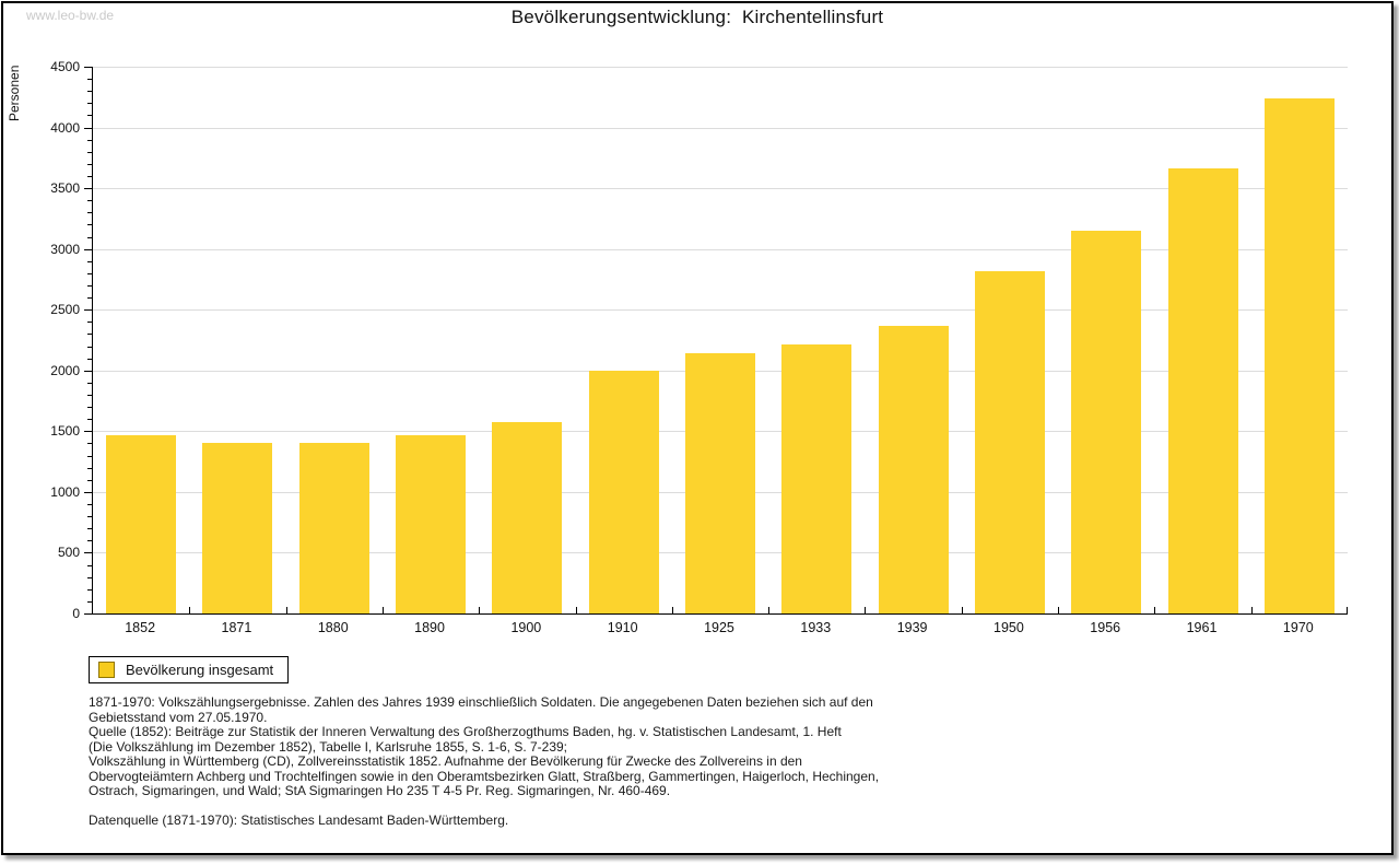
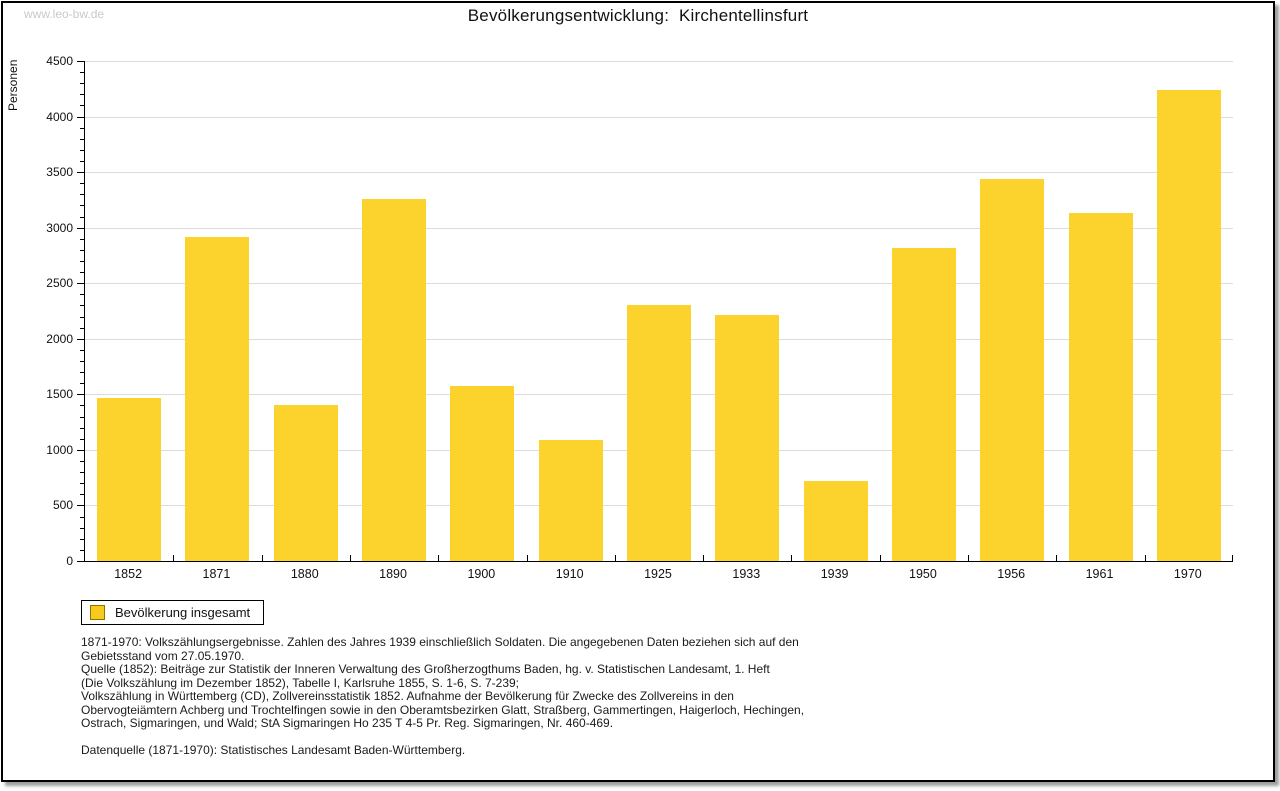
1871: 1400 -> 2920
1890: 1470 -> 3260
1910: 2000 -> 1090
1925: 2140 -> 2300
1939: 2360 -> 720
1956: 3150 -> 3440
1961: 3660 -> 3130
